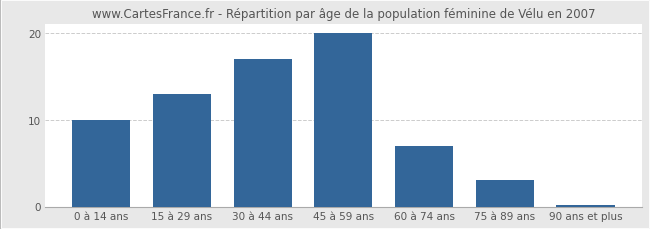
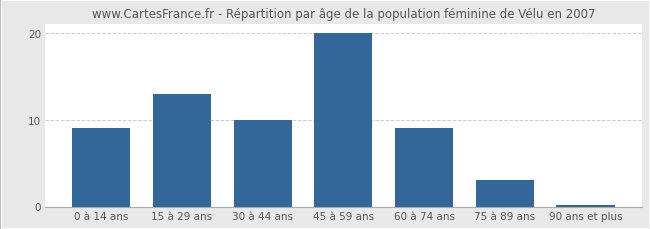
0 à 14 ans: 10.0 -> 9.0
30 à 44 ans: 17.0 -> 10.0
60 à 74 ans: 7.0 -> 9.0
